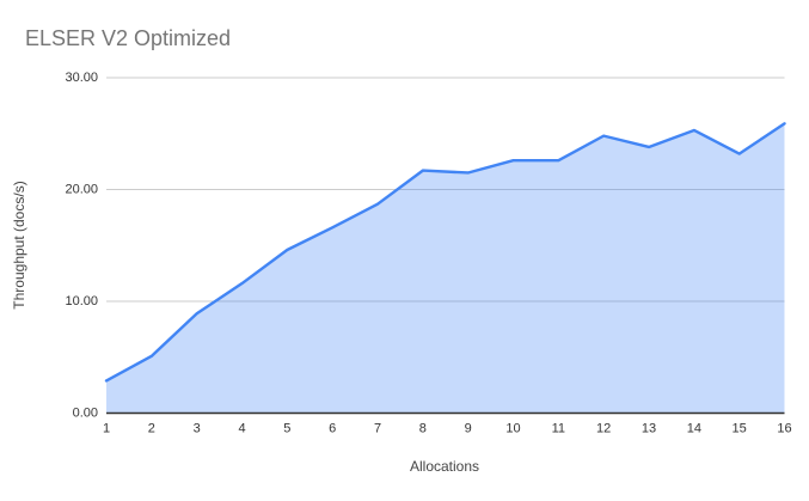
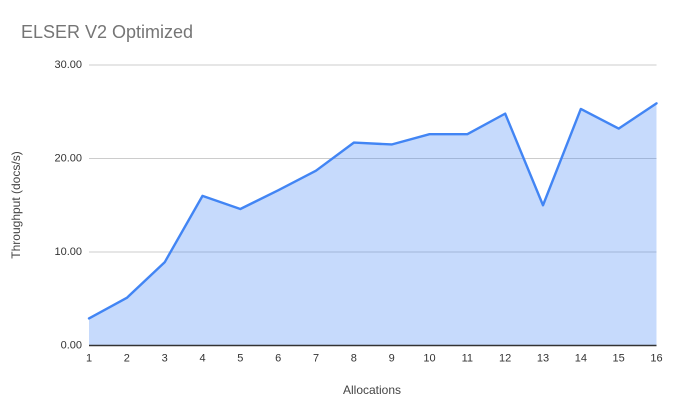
4: 12 -> 16
13: 24 -> 15
